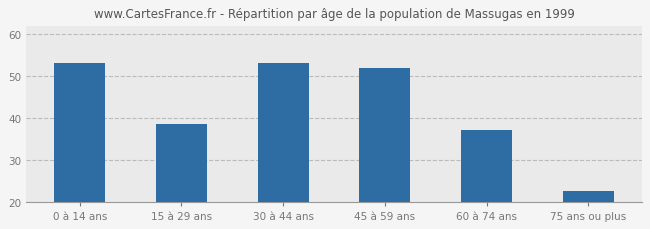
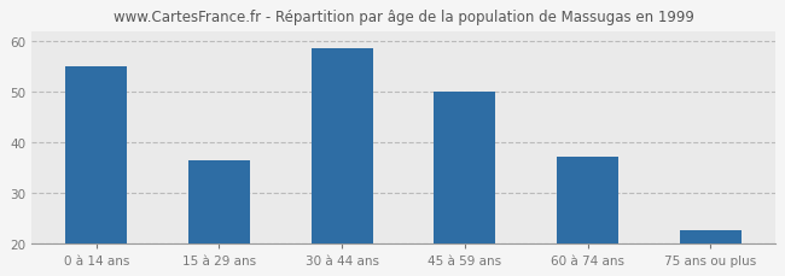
0 à 14 ans: 53.0 -> 55.0
15 à 29 ans: 38.5 -> 36.5
30 à 44 ans: 53.0 -> 58.5
45 à 59 ans: 52.0 -> 50.0
